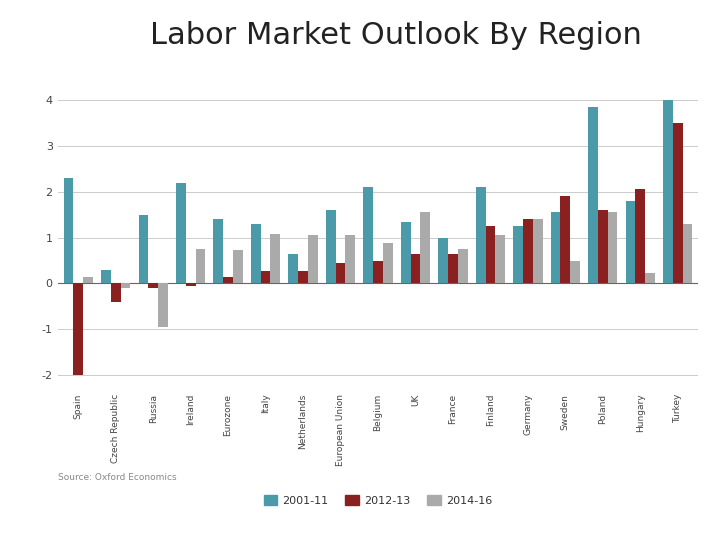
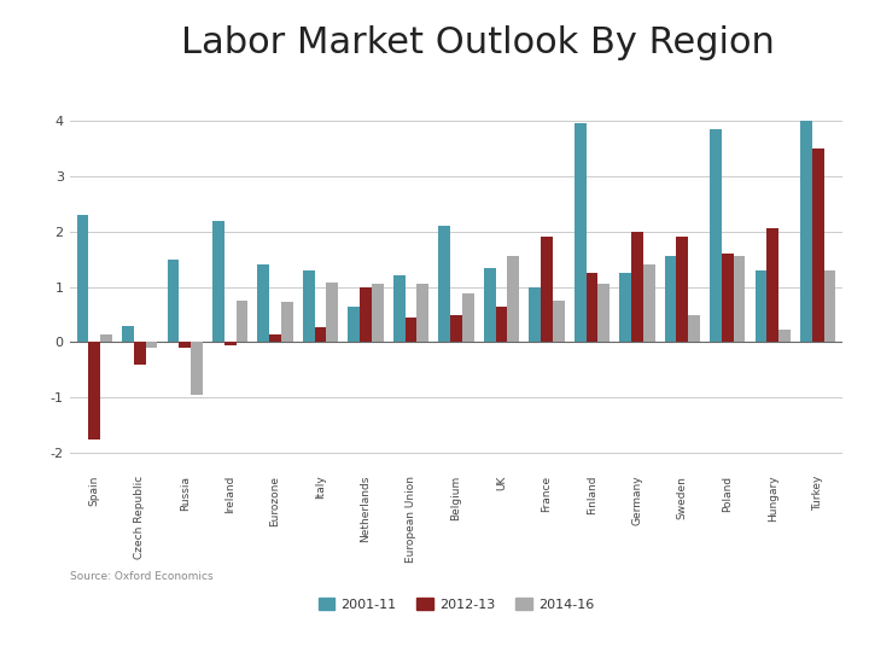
2012-13/Spain: -2.00 -> -1.75
2012-13/Netherlands: 0.28 -> 1.00
2001-11/European Union: 1.60 -> 1.20
2012-13/France: 0.65 -> 1.90
2001-11/Finland: 2.10 -> 3.95
2012-13/Germany: 1.40 -> 2.00
2001-11/Hungary: 1.80 -> 1.30
